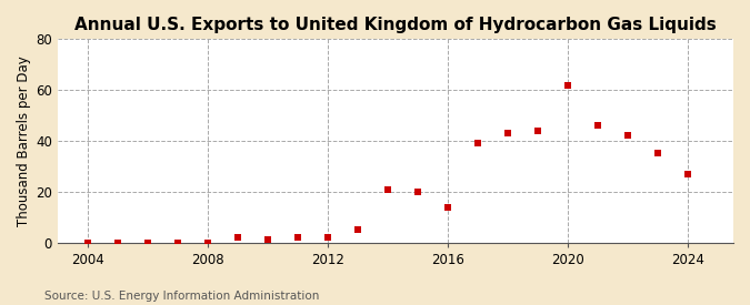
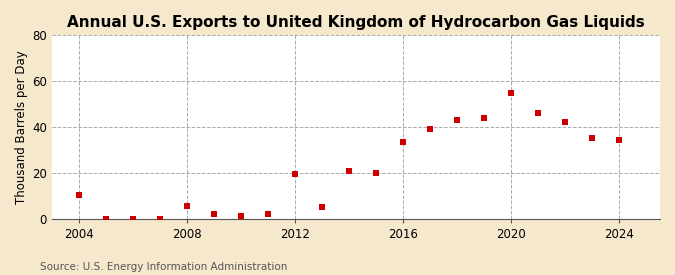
2004: 0.1 -> 10.5
2008: 0.1 -> 5.5
2012: 2.0 -> 19.5
2016: 14.0 -> 33.5
2020: 62.0 -> 55.0
2024: 27.0 -> 34.5
